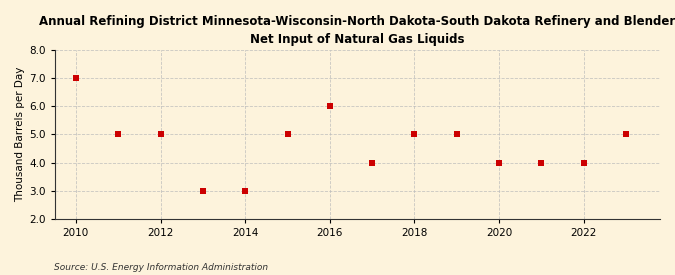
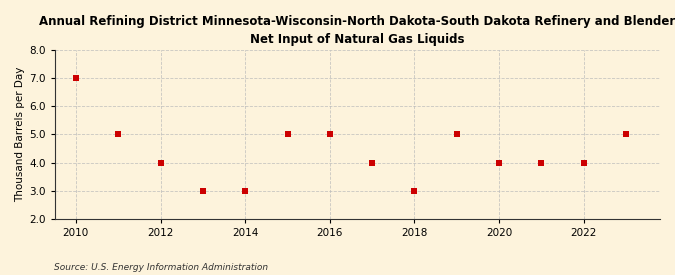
2012: 5 -> 4
2016: 6 -> 5
2018: 5 -> 3
